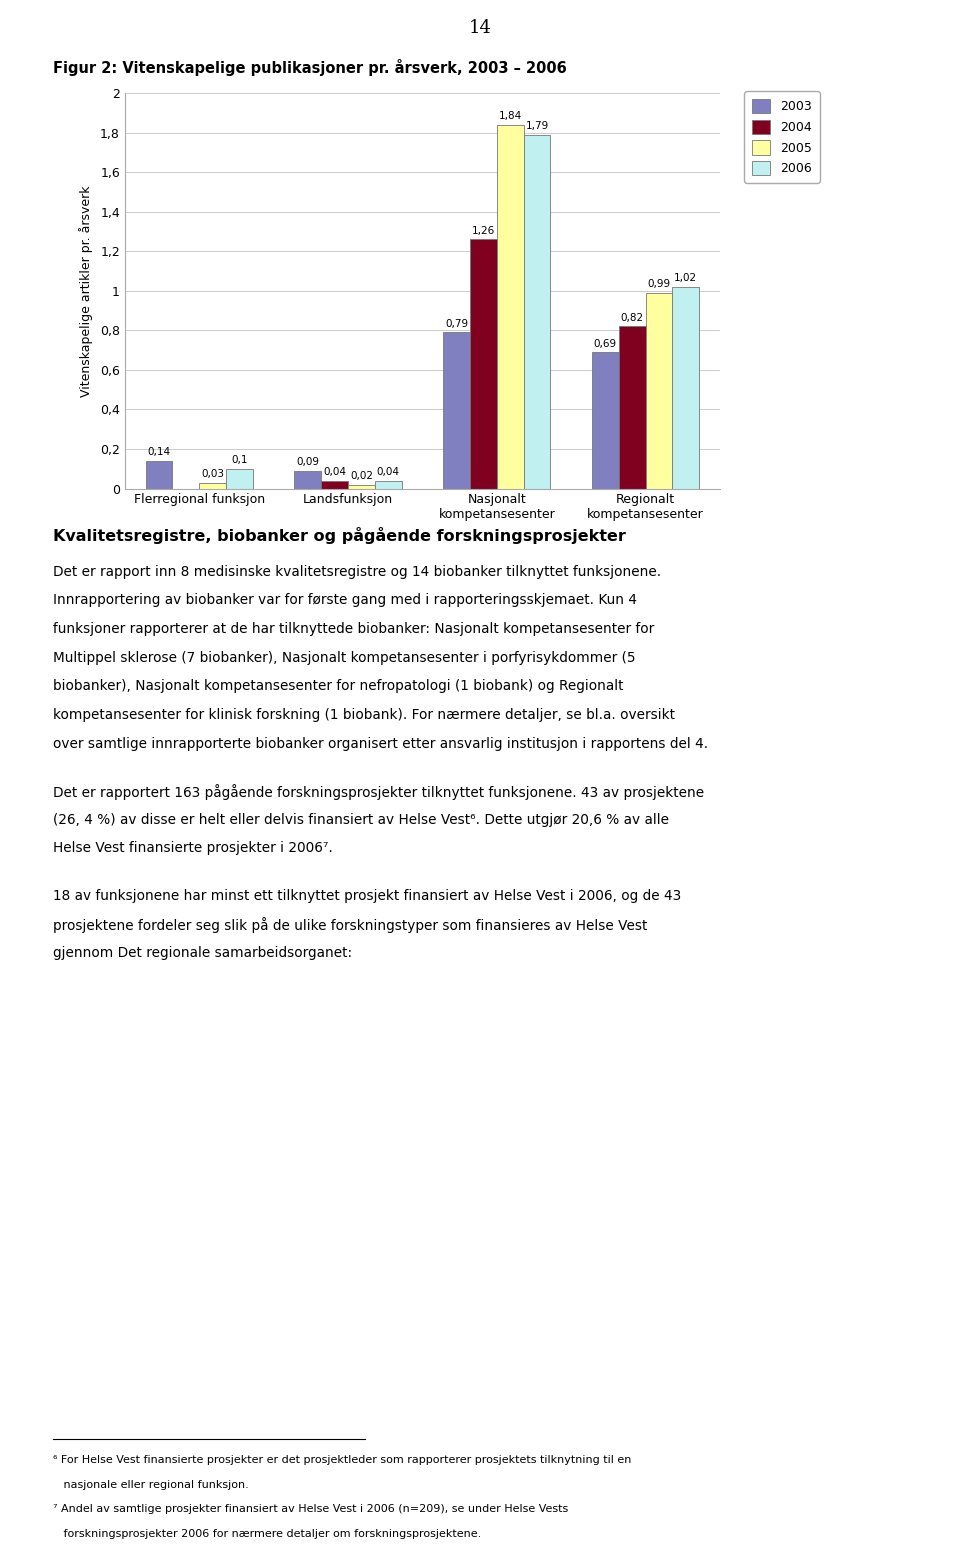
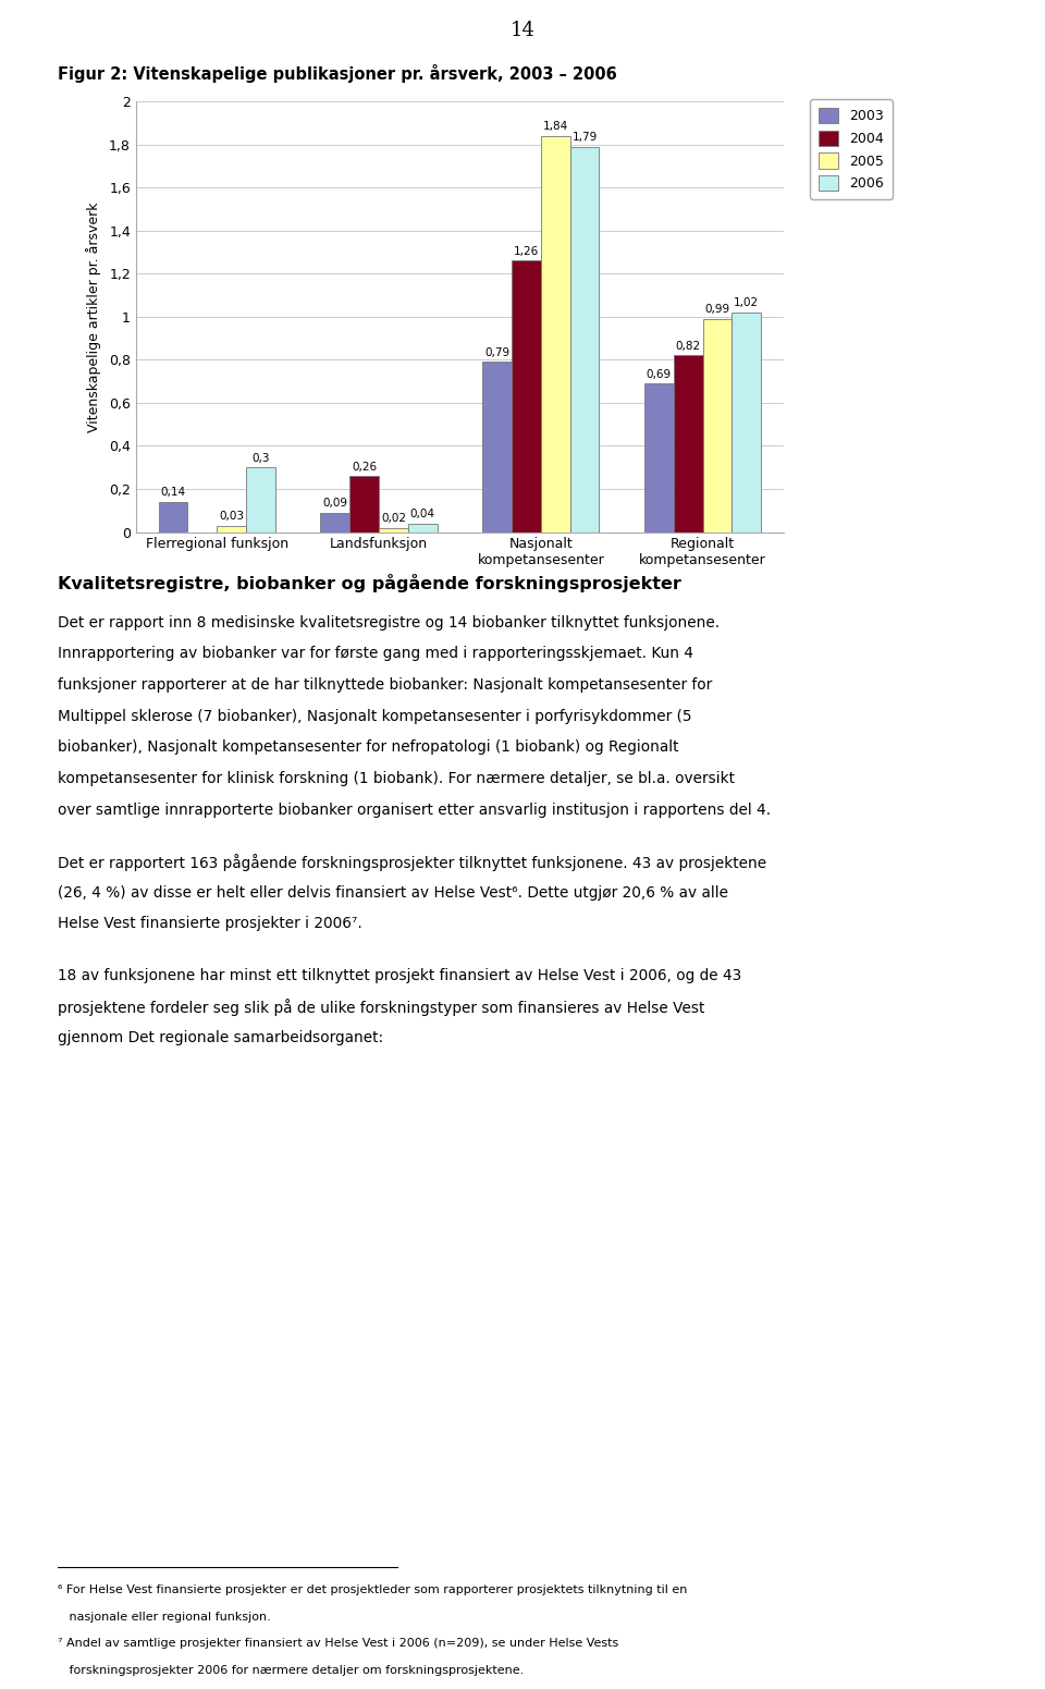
2006/Flerregional funksjon: 0,1 -> 0,3
2004/Landsfunksjon: 0,04 -> 0,26
